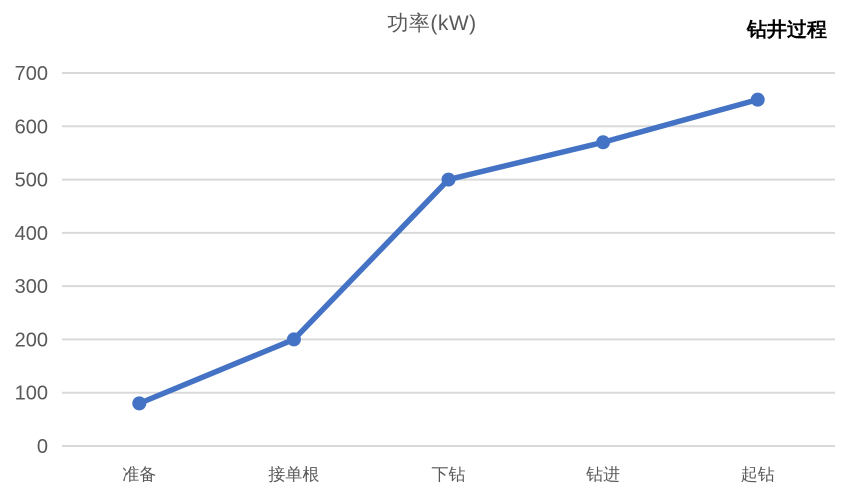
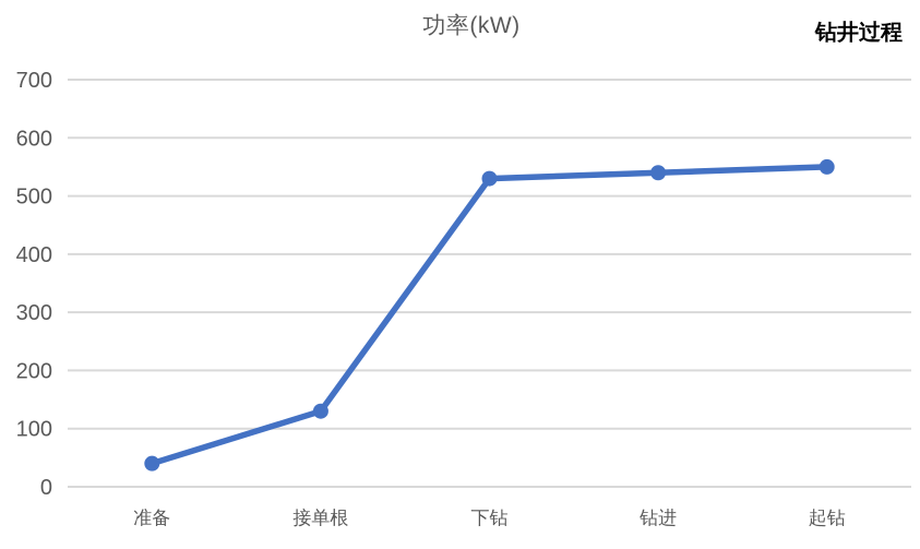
准备: 80 -> 40
接单根: 200 -> 130
下钻: 500 -> 530
钻进: 570 -> 540
起钻: 650 -> 550
